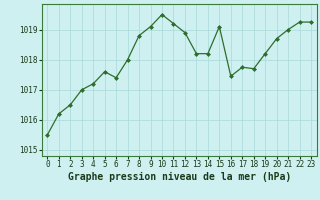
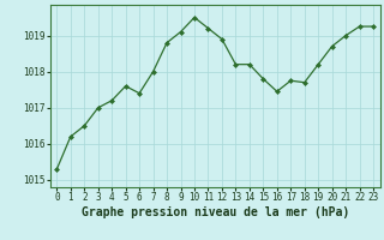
0: 1015.50 -> 1015.30
15: 1019.10 -> 1017.80
